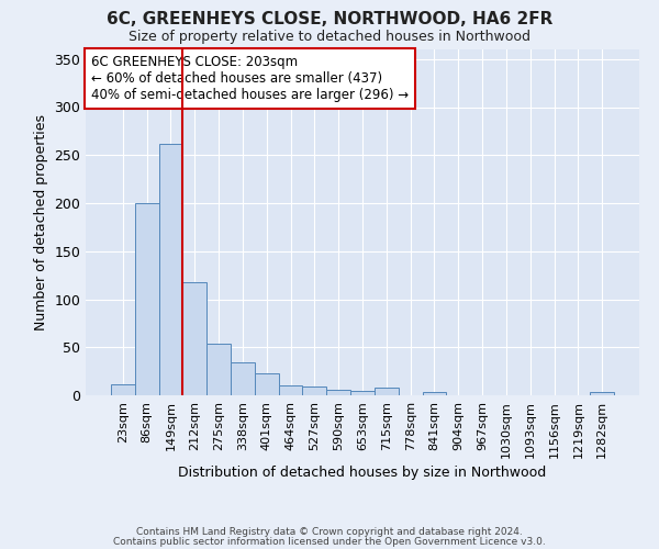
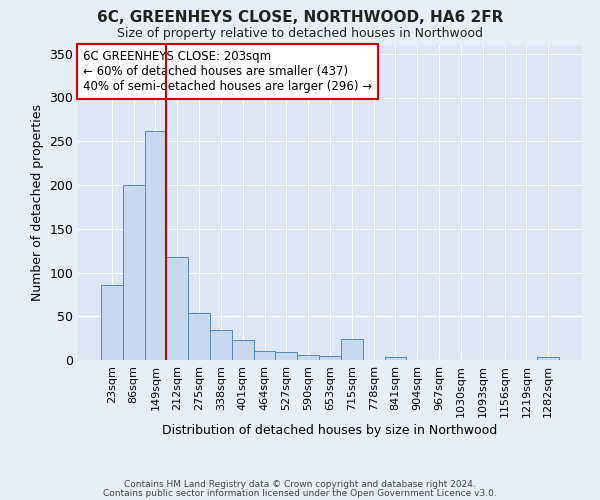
23sqm: 12 -> 86
715sqm: 8 -> 24
